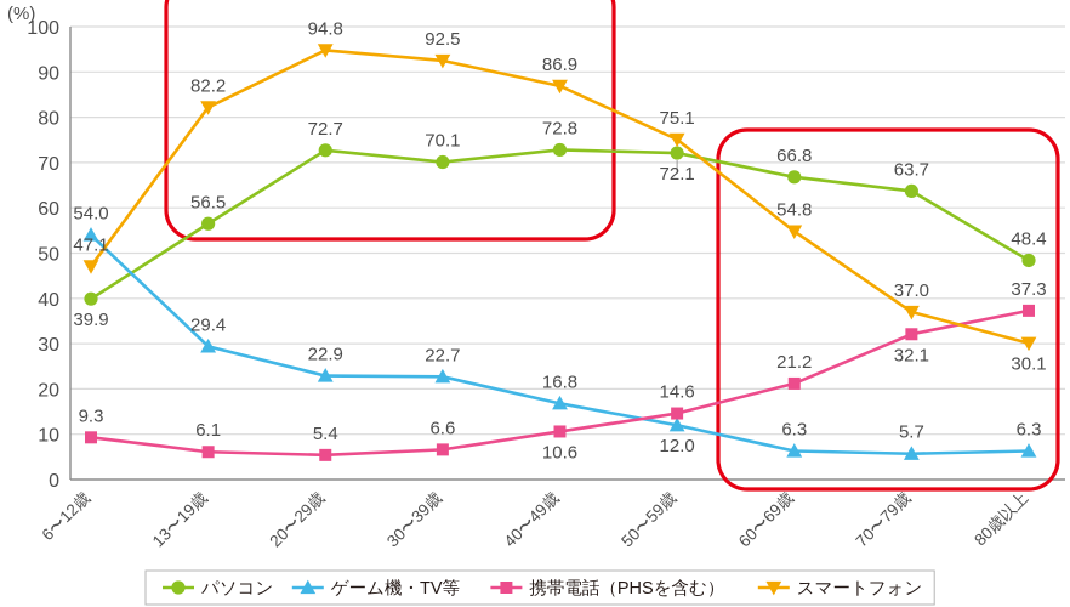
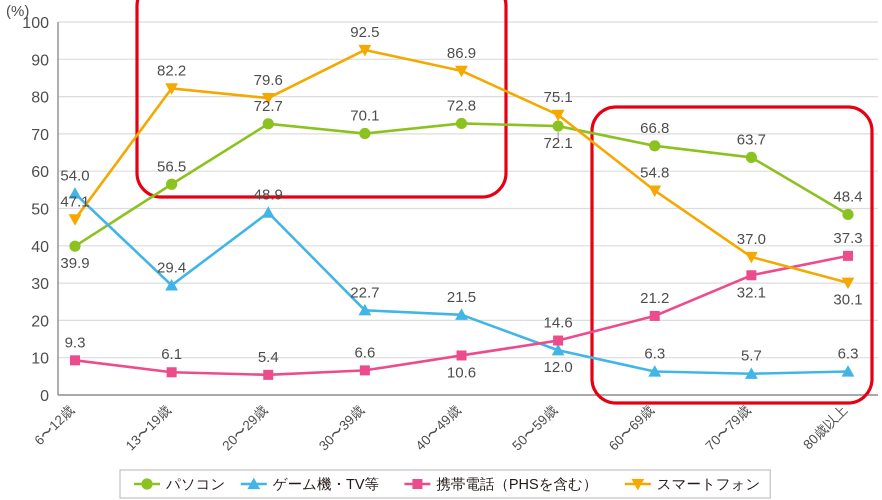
ゲーム機・TV等/20〜29歳: 22.9 -> 48.9
スマートフォン/20〜29歳: 94.8 -> 79.6
ゲーム機・TV等/40〜49歳: 16.8 -> 21.5
